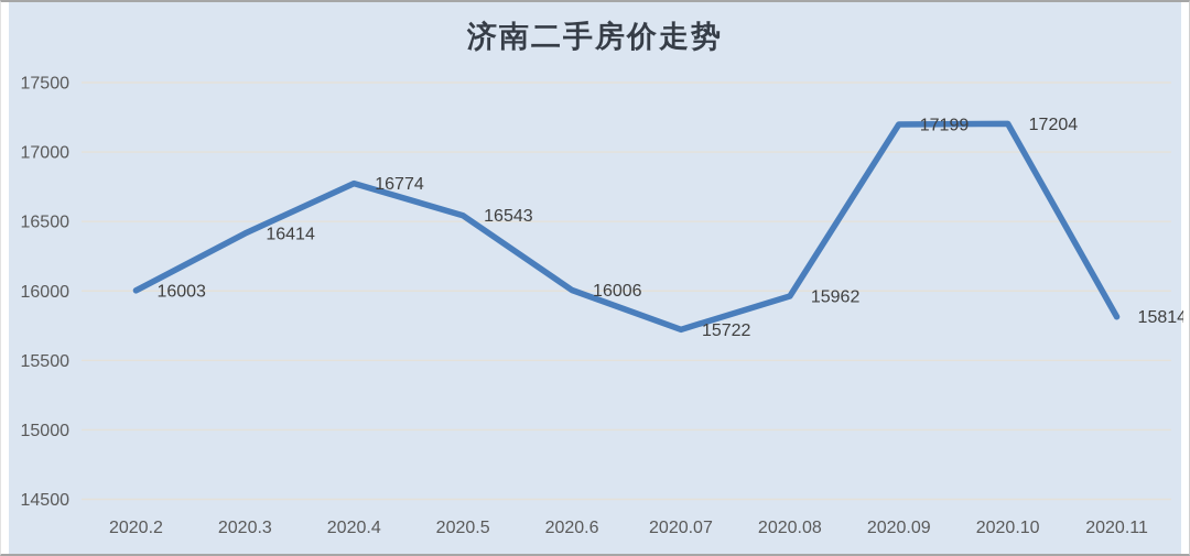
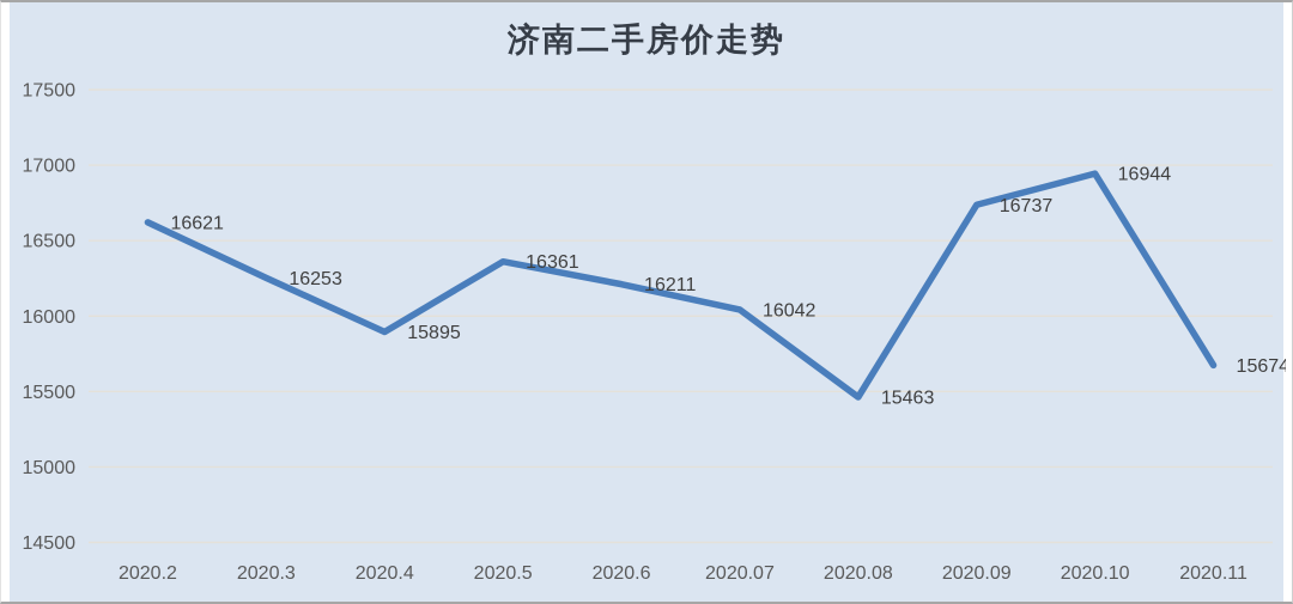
2020.2: 16003 -> 16621
2020.3: 16414 -> 16253
2020.4: 16774 -> 15895
2020.5: 16543 -> 16361
2020.6: 16006 -> 16211
2020.07: 15722 -> 16042
2020.08: 15962 -> 15463
2020.09: 17199 -> 16737
2020.10: 17204 -> 16944
2020.11: 15814 -> 15674
